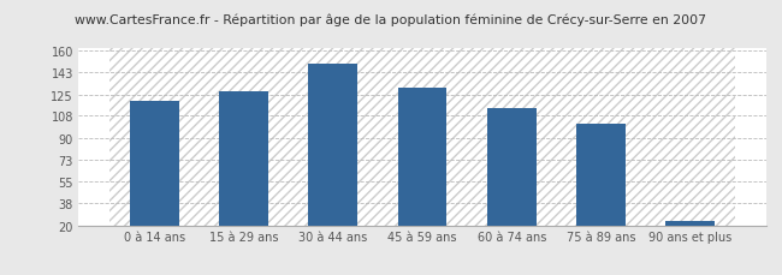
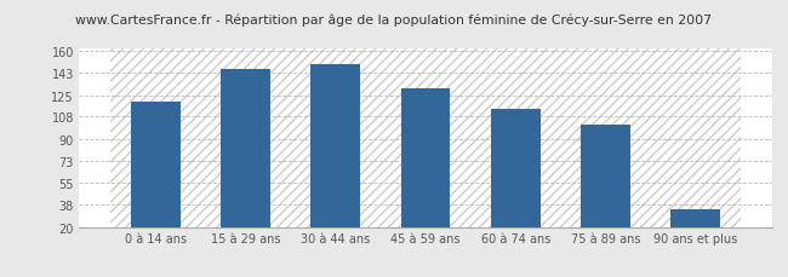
15 à 29 ans: 128 -> 146
90 ans et plus: 23 -> 34
